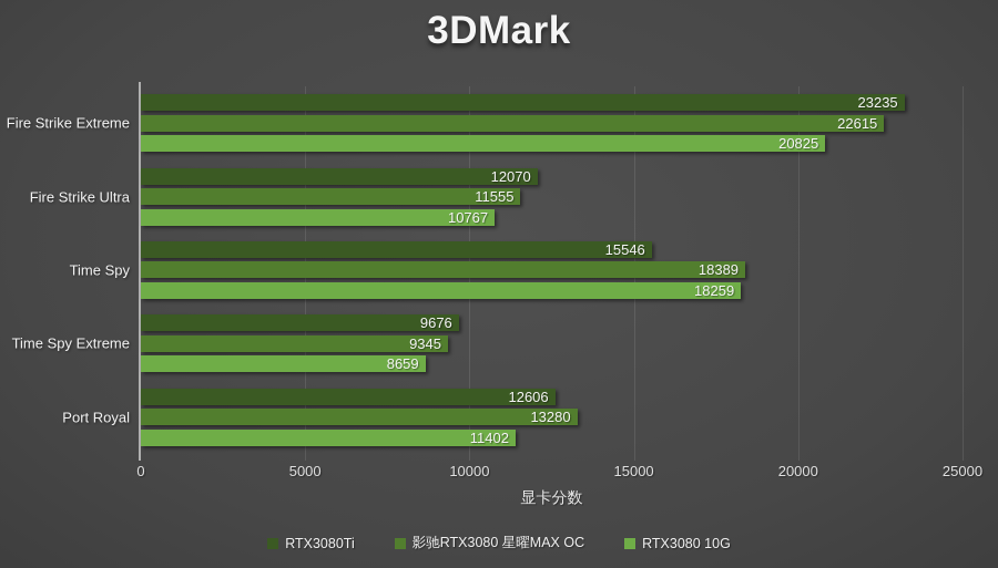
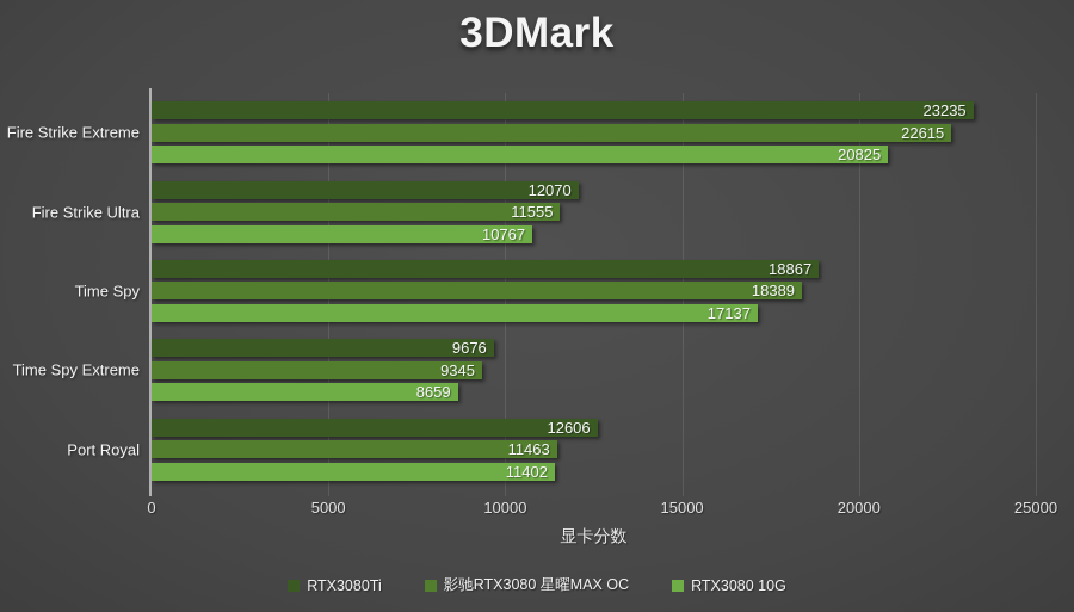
RTX3080Ti/Time Spy: 15546 -> 18867
RTX3080 10G/Time Spy: 18259 -> 17137
影驰RTX3080 星曜MAX OC/Port Royal: 13280 -> 11463
